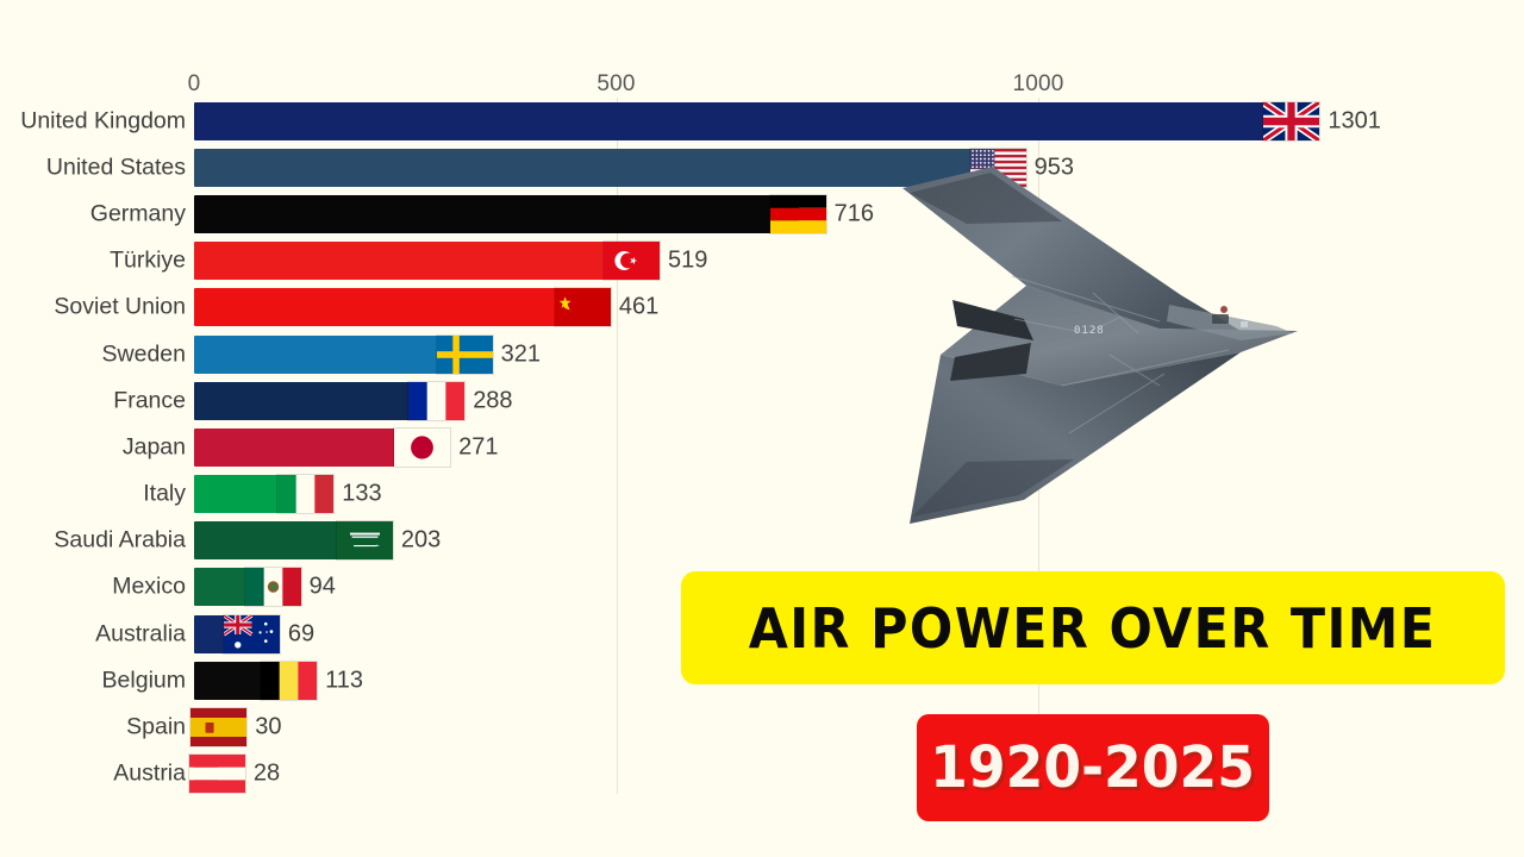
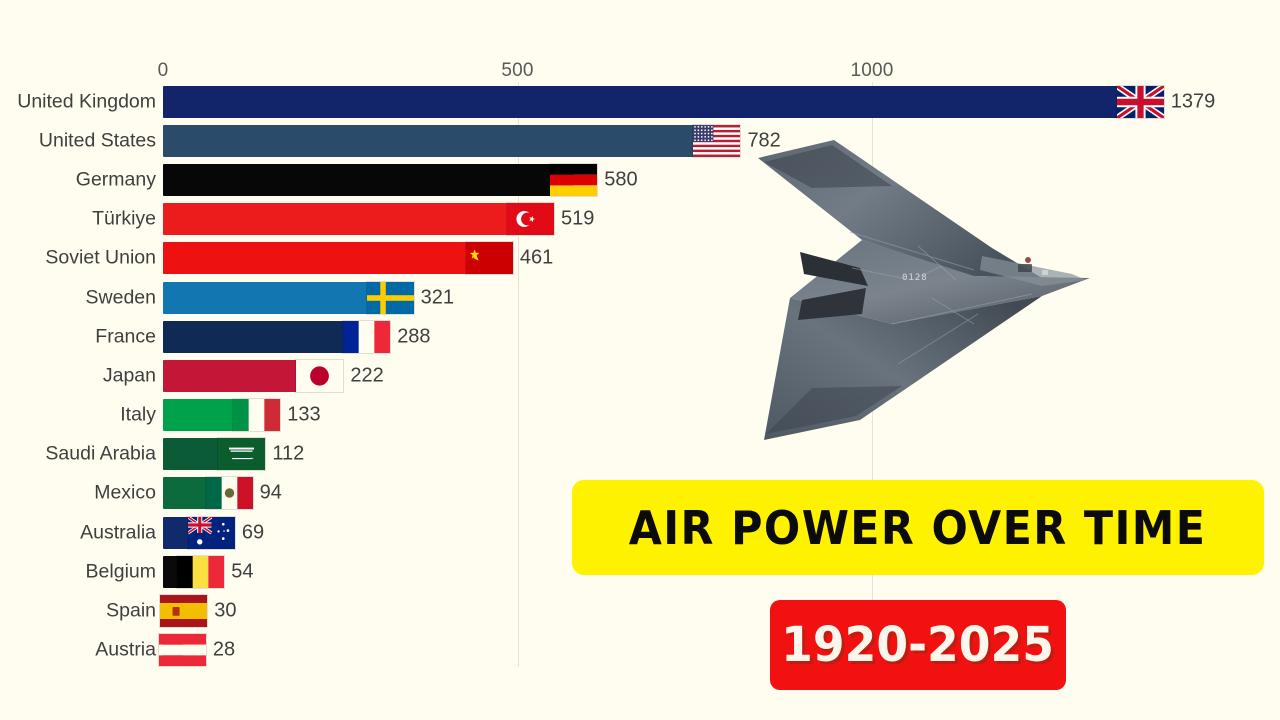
United Kingdom: 1301 -> 1379
United States: 953 -> 782
Germany: 716 -> 580
Japan: 271 -> 222
Saudi Arabia: 203 -> 112
Belgium: 113 -> 54
